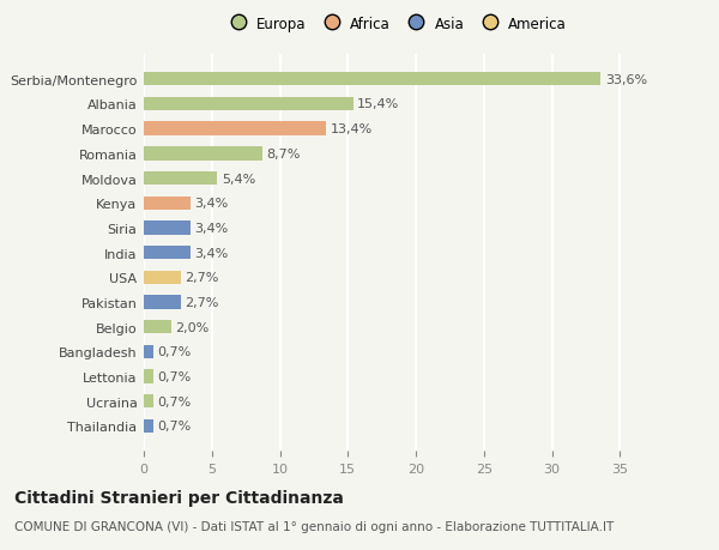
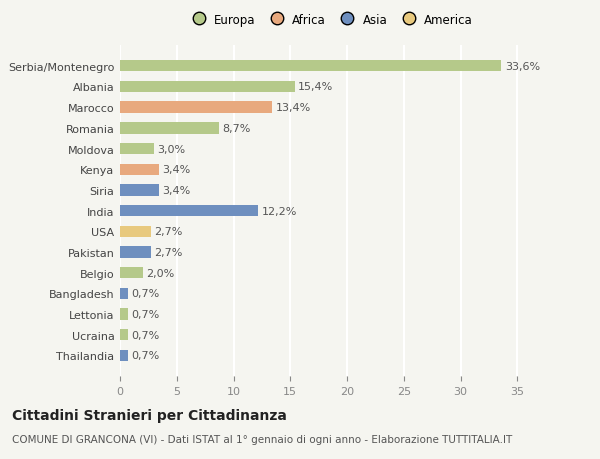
Moldova: 5,4% -> 3,0%
India: 3,4% -> 12,2%
